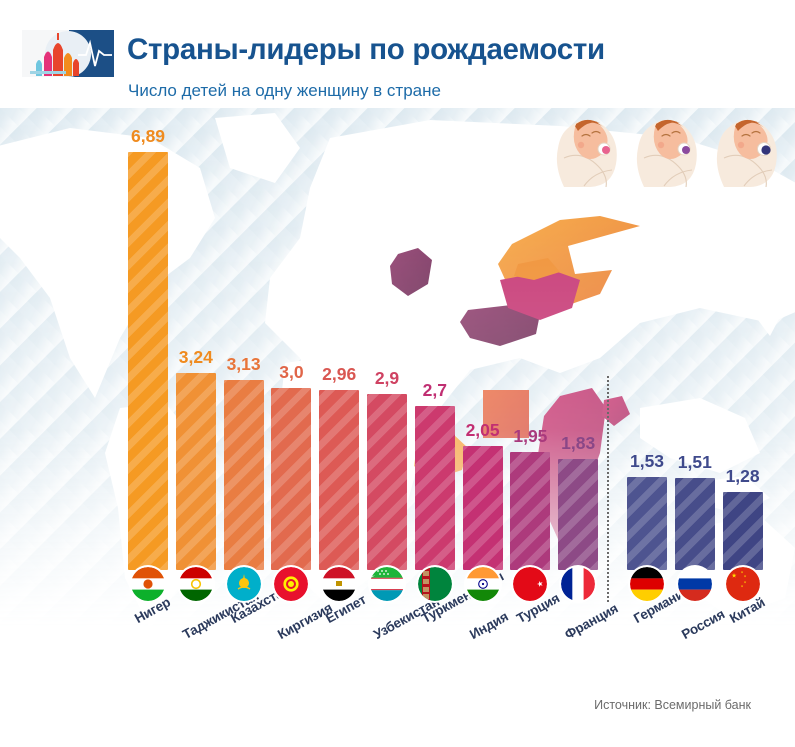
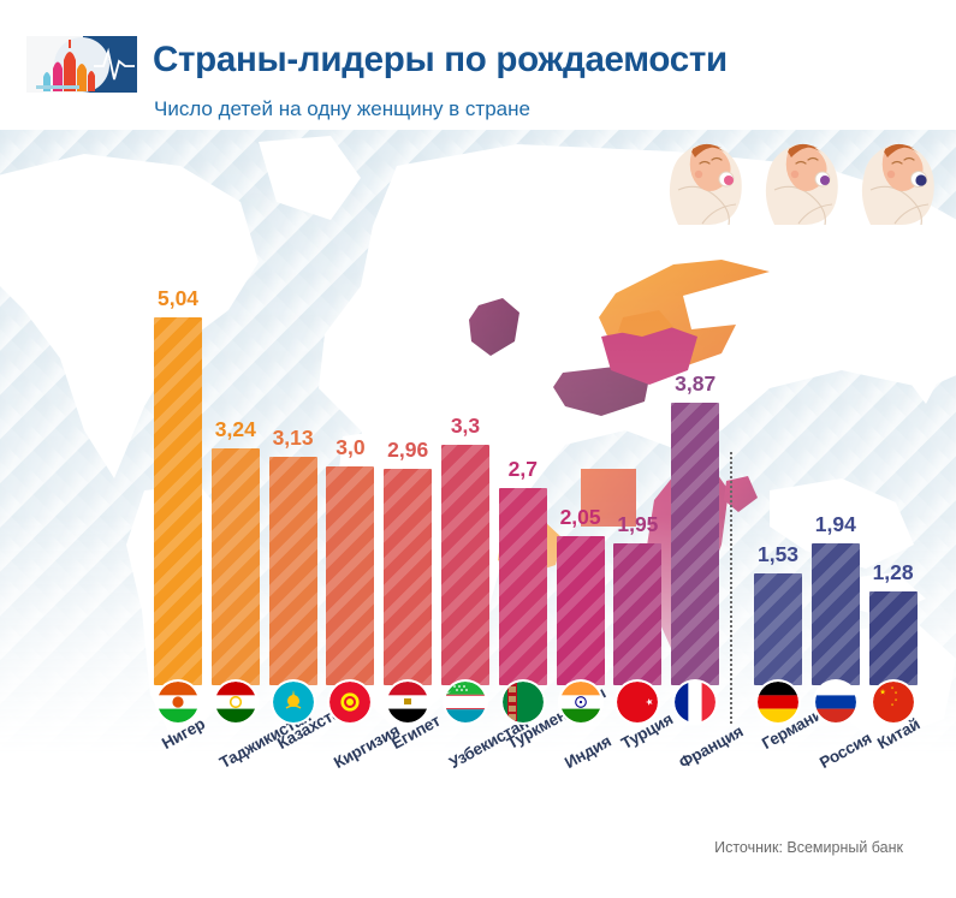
Нигер: 6,89 -> 5,04
Узбекистан: 2,9 -> 3,3
Франция: 1,83 -> 3,87
Россия: 1,51 -> 1,94
